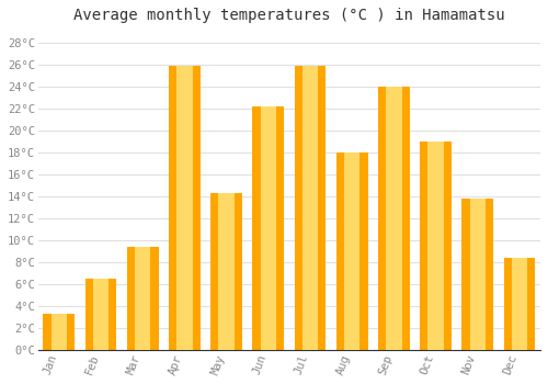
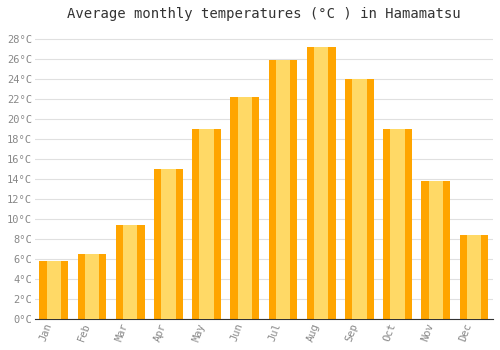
Jan: 3.3°C -> 5.8°C
Apr: 25.9°C -> 15.0°C
May: 14.3°C -> 19.0°C
Aug: 18.0°C -> 27.2°C
